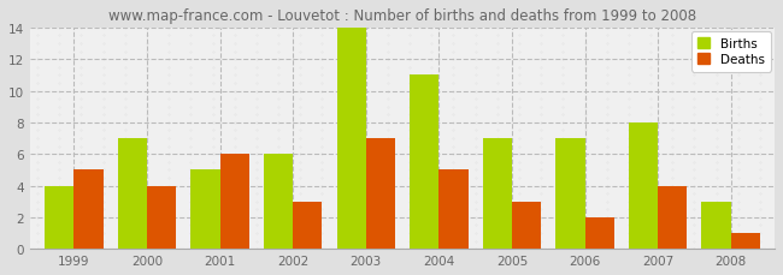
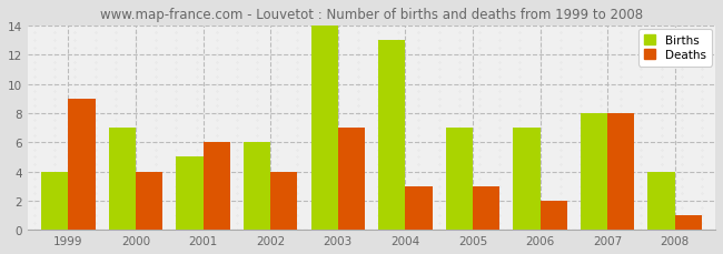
Deaths/1999: 5 -> 9
Deaths/2002: 3 -> 4
Births/2004: 11 -> 13
Deaths/2004: 5 -> 3
Deaths/2007: 4 -> 8
Births/2008: 3 -> 4
